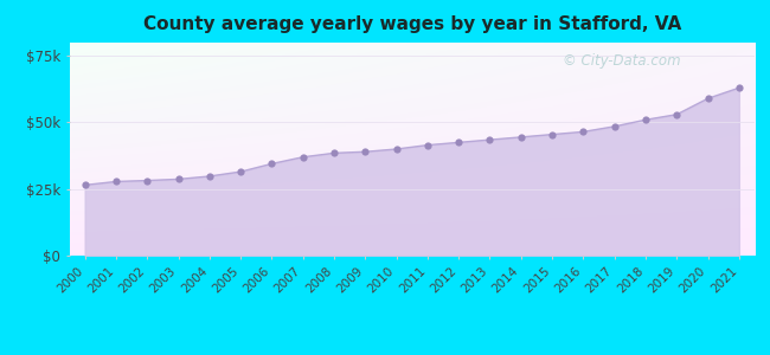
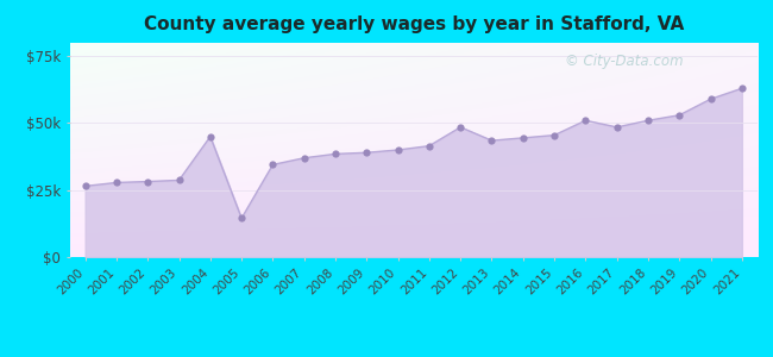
2004: $29.8k -> $45.0k
2005: $31.5k -> $14.5k
2012: $42.5k -> $48.5k
2016: $46.5k -> $51.0k
